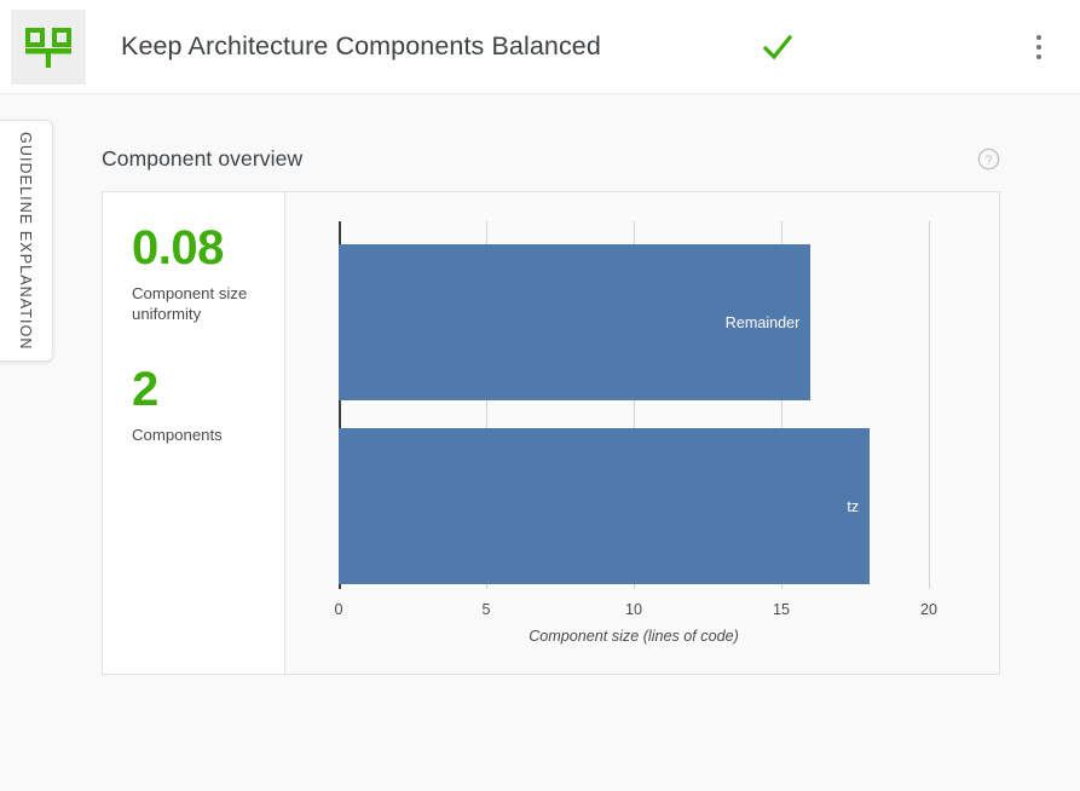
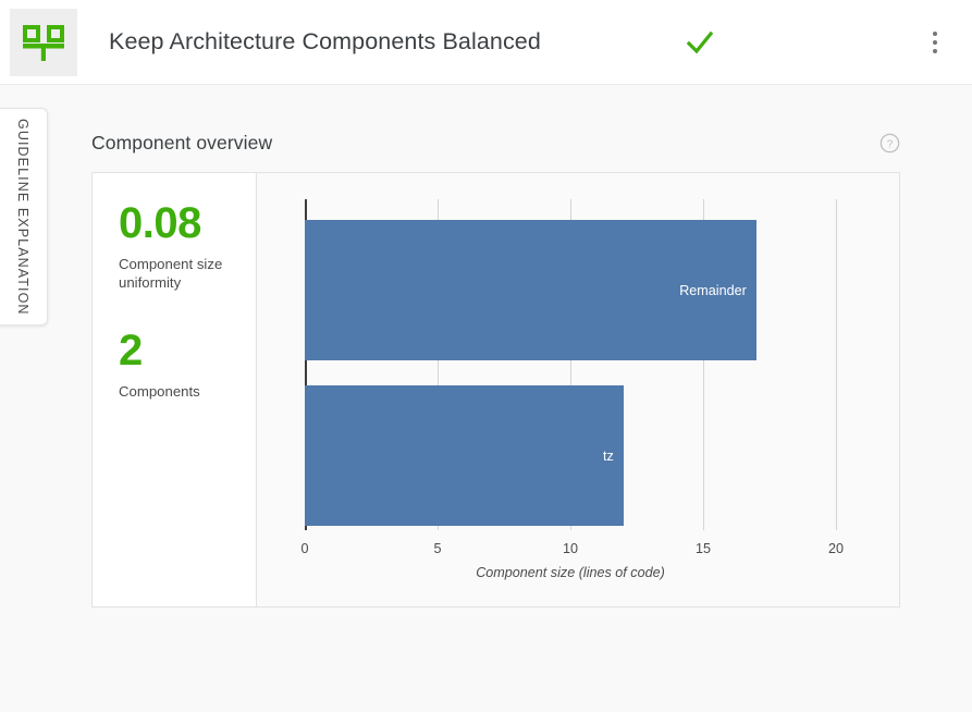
Remainder: 16 -> 17
tz: 18 -> 12
